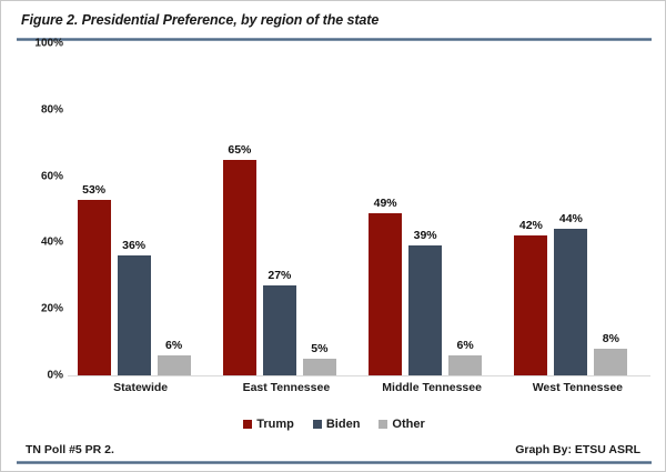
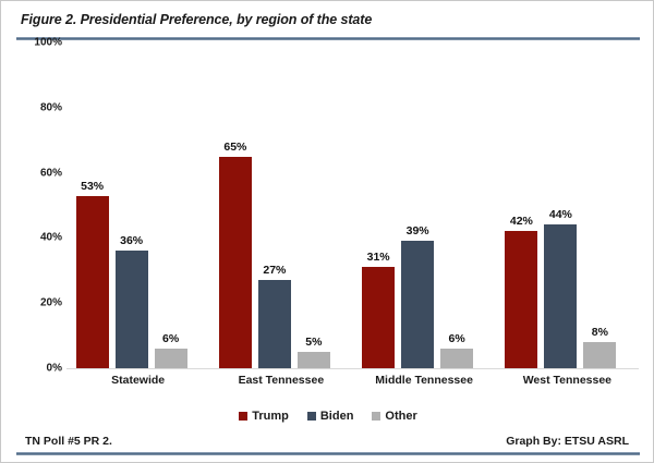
Trump/Middle Tennessee: 49% -> 31%
